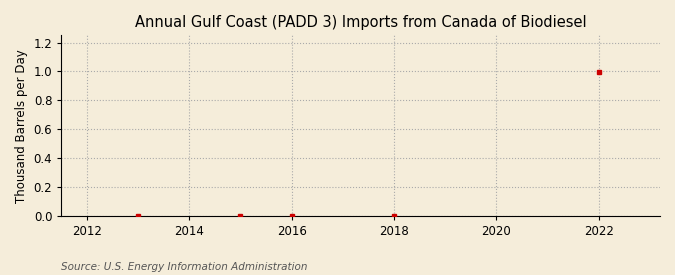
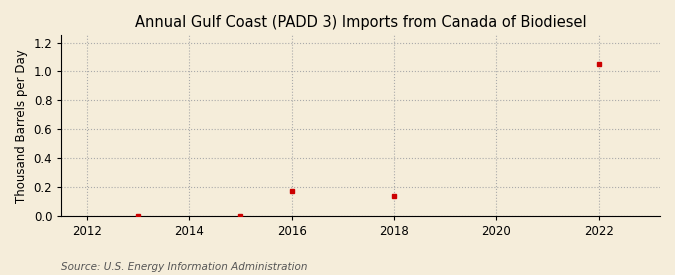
2016: 0.00 -> 0.17
2018: 0.00 -> 0.14
2022: 1.00 -> 1.05
